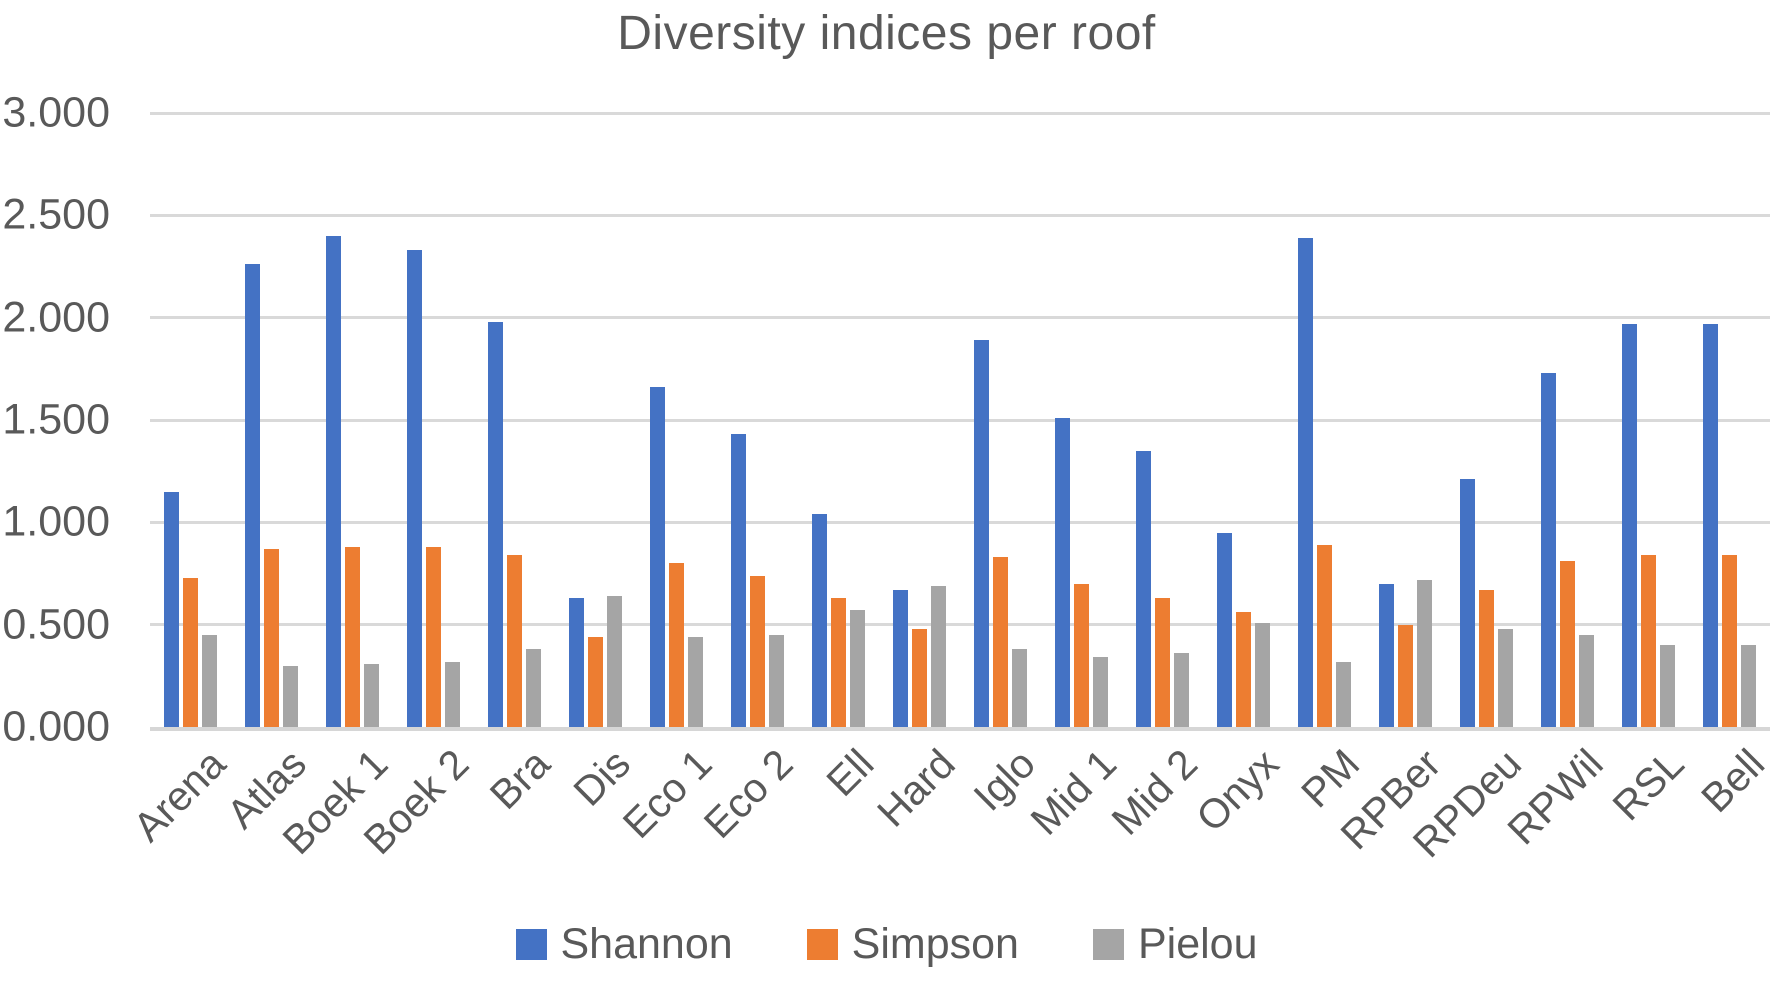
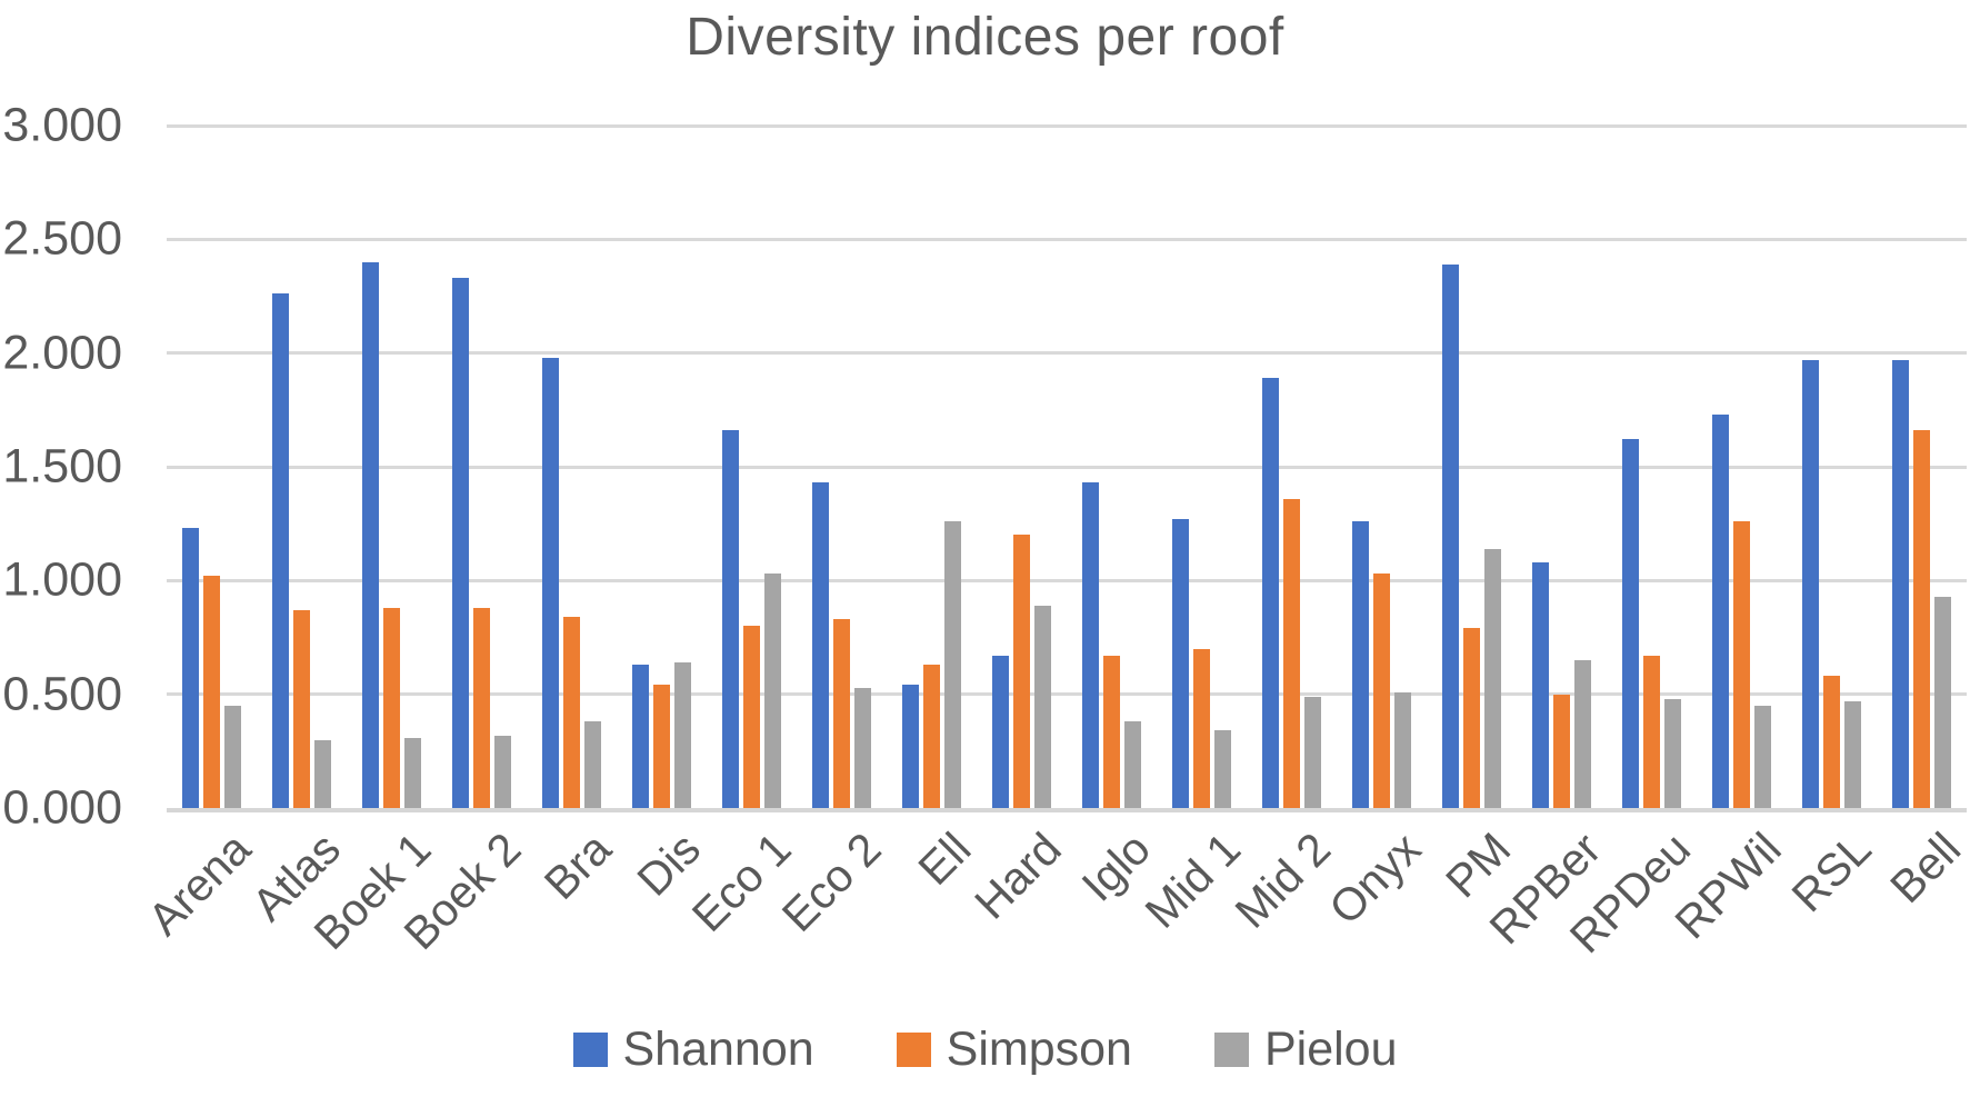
Shannon/Arena: 1.15 -> 1.23
Simpson/Arena: 0.73 -> 1.02
Simpson/Dis: 0.44 -> 0.54
Pielou/Eco 1: 0.44 -> 1.03
Simpson/Eco 2: 0.74 -> 0.83
Pielou/Eco 2: 0.45 -> 0.53
Shannon/Ell: 1.04 -> 0.54
Pielou/Ell: 0.57 -> 1.26
Simpson/Hard: 0.48 -> 1.20
Pielou/Hard: 0.69 -> 0.89
Shannon/Iglo: 1.89 -> 1.43
Simpson/Iglo: 0.83 -> 0.67
Shannon/Mid 1: 1.51 -> 1.27
Shannon/Mid 2: 1.35 -> 1.89
Simpson/Mid 2: 0.63 -> 1.36
Pielou/Mid 2: 0.36 -> 0.49
Shannon/Onyx: 0.95 -> 1.26
Simpson/Onyx: 0.56 -> 1.03
Simpson/PM: 0.89 -> 0.79
Pielou/PM: 0.32 -> 1.14
Shannon/RPBer: 0.70 -> 1.08
Pielou/RPBer: 0.72 -> 0.65
Shannon/RPDeu: 1.21 -> 1.62
Simpson/RPWil: 0.81 -> 1.26
Simpson/RSL: 0.84 -> 0.58
Pielou/RSL: 0.40 -> 0.47
Simpson/Bell: 0.84 -> 1.66
Pielou/Bell: 0.40 -> 0.93
